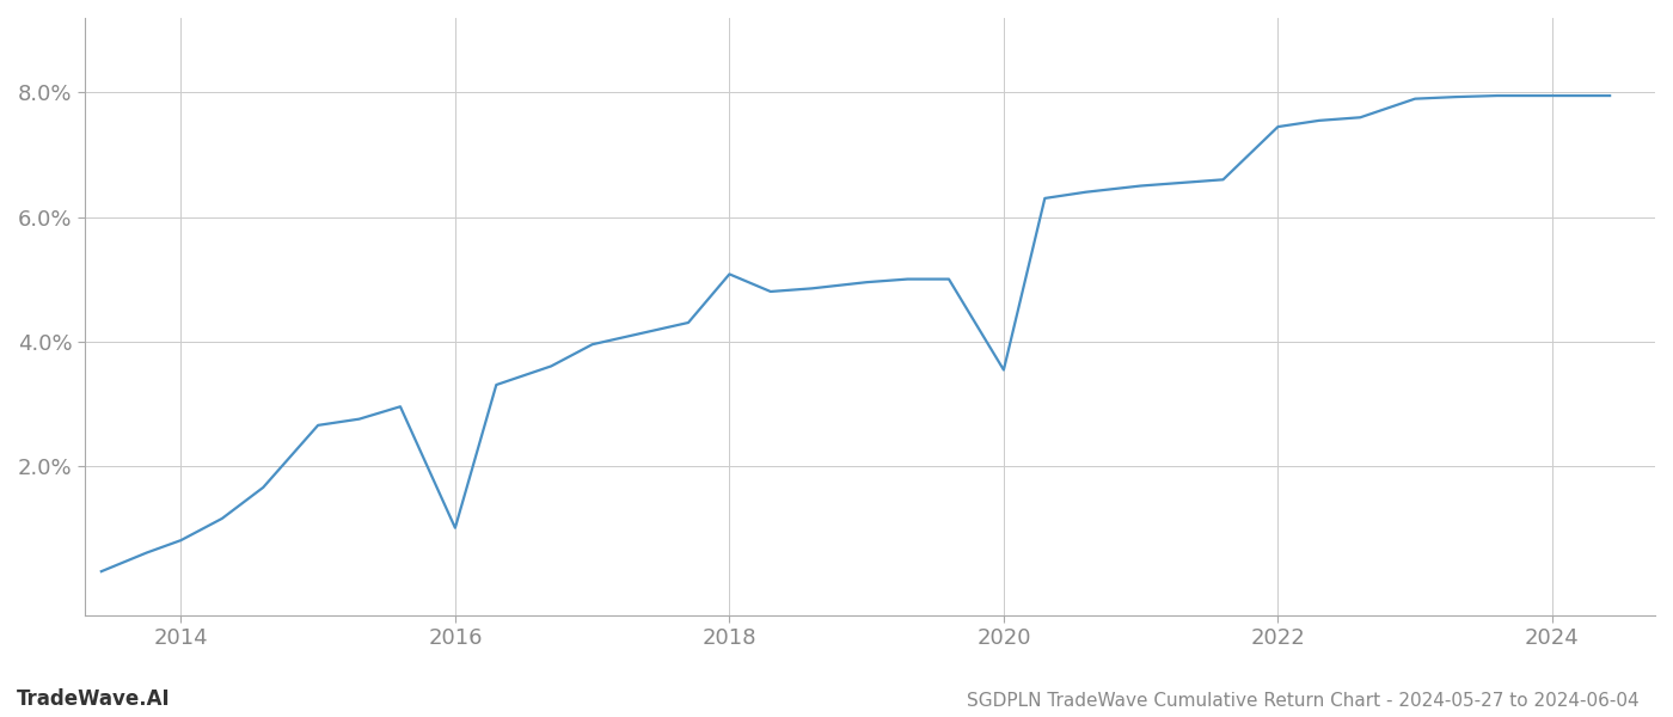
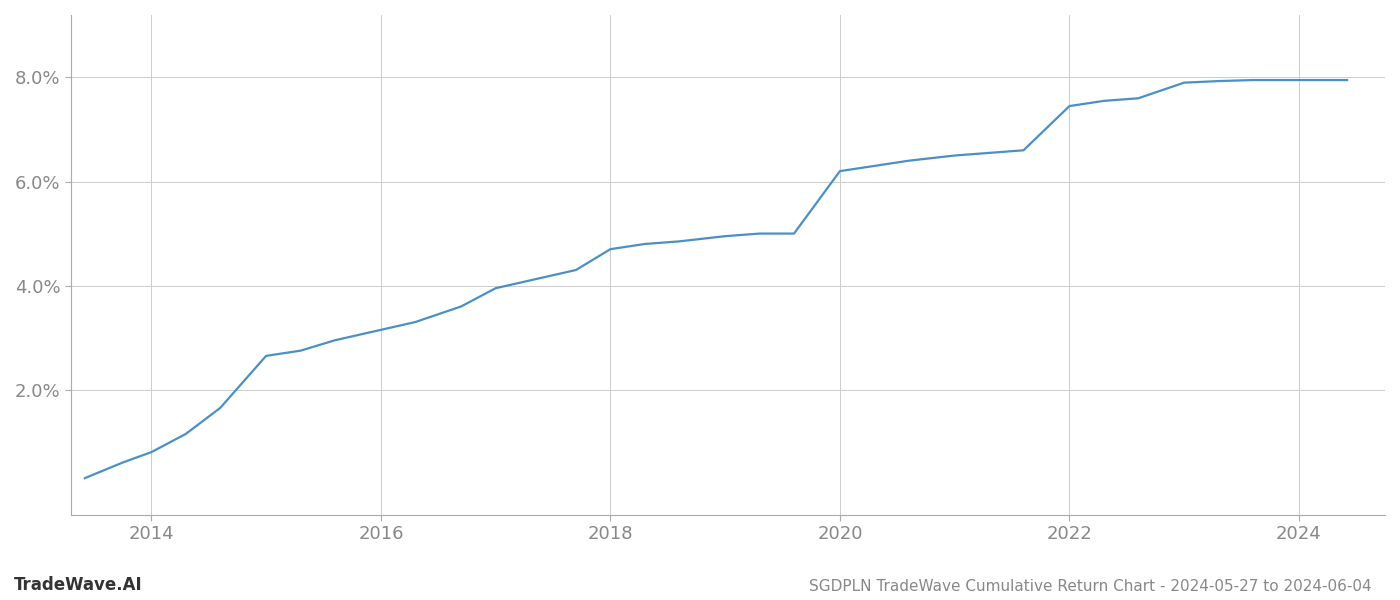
2016: 1.00% -> 3.15%
2018: 5.08% -> 4.70%
2020: 3.54% -> 6.20%
